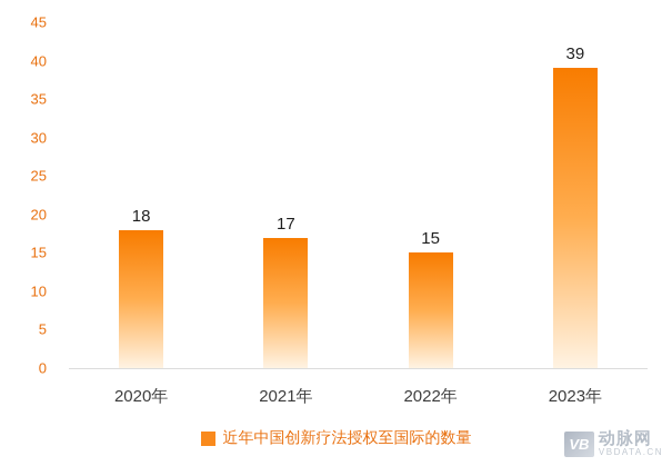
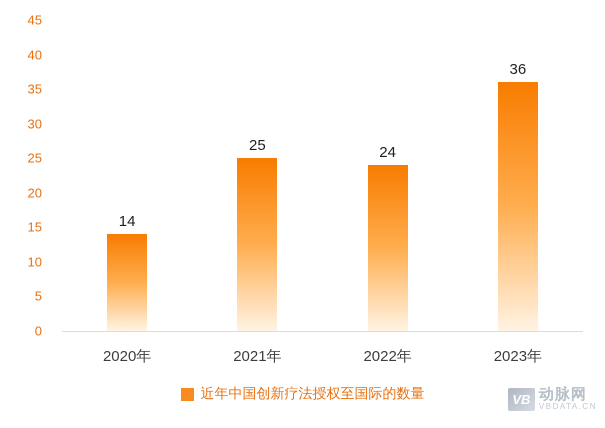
2020年: 18 -> 14
2021年: 17 -> 25
2022年: 15 -> 24
2023年: 39 -> 36
